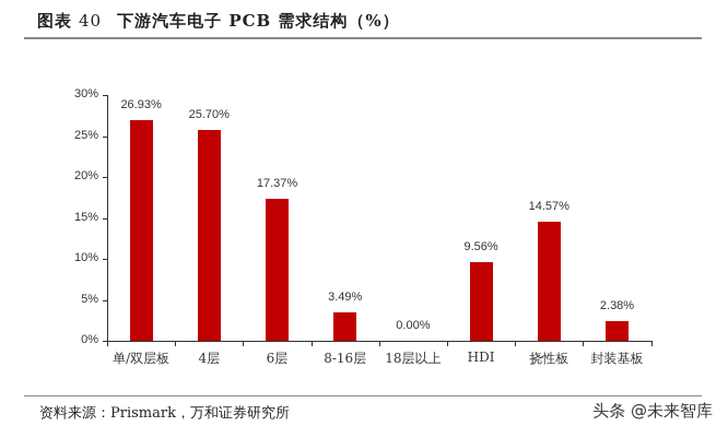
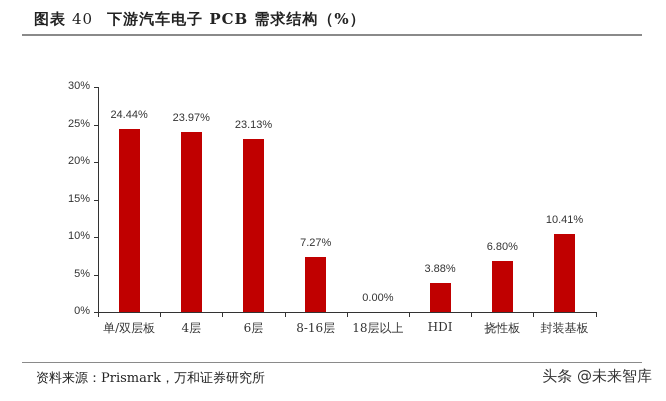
单/双层板: 26.93% -> 24.44%
4层: 25.70% -> 23.97%
6层: 17.37% -> 23.13%
8-16层: 3.49% -> 7.27%
HDI: 9.56% -> 3.88%
挠性板: 14.57% -> 6.80%
封装基板: 2.38% -> 10.41%
